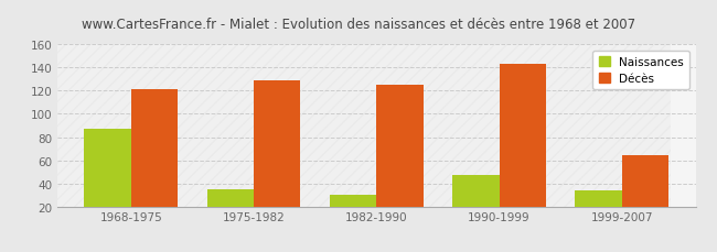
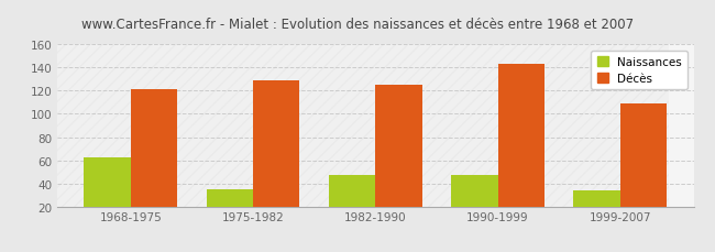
Naissances/1968-1975: 87 -> 62
Naissances/1982-1990: 30 -> 47
Décès/1999-2007: 64 -> 109
